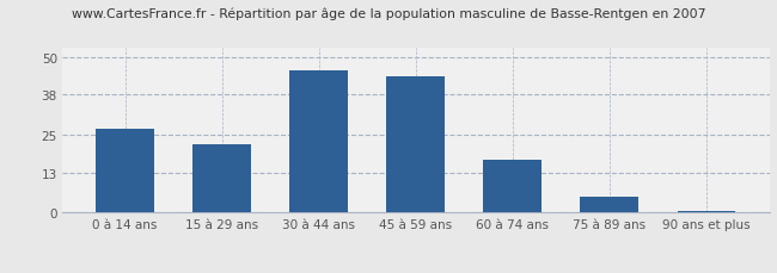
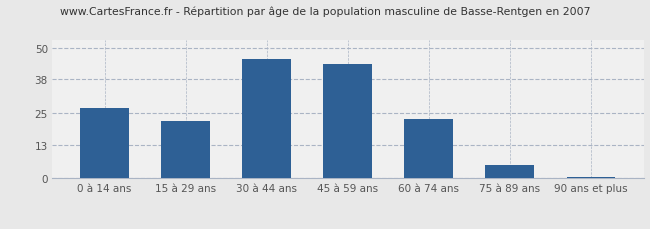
60 à 74 ans: 17.0 -> 23.0
